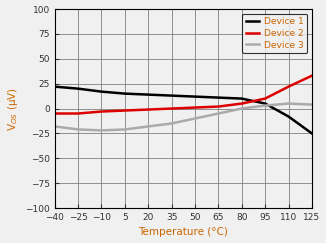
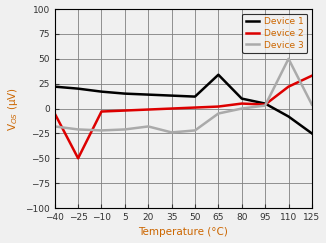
Device 2/−25: -5 -> -50
Device 3/35: -15 -> -24
Device 3/50: -10 -> -22
Device 1/65: 11 -> 34
Device 2/95: 10 -> 4
Device 3/110: 5 -> 50
